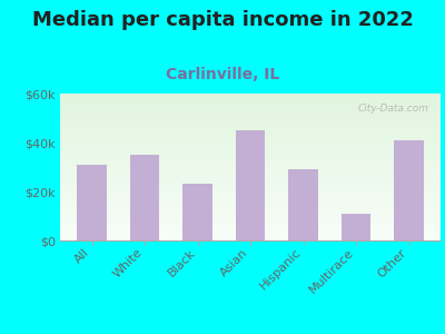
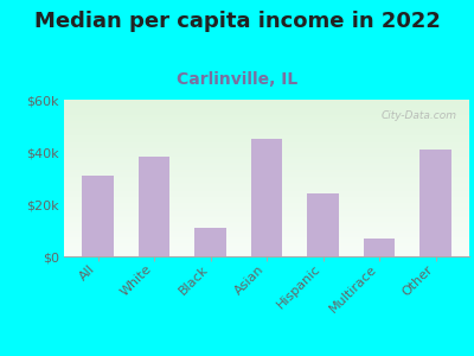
White: $35k -> $38k
Black: $23k -> $11k
Hispanic: $29k -> $24k
Multirace: $11k -> $7k
